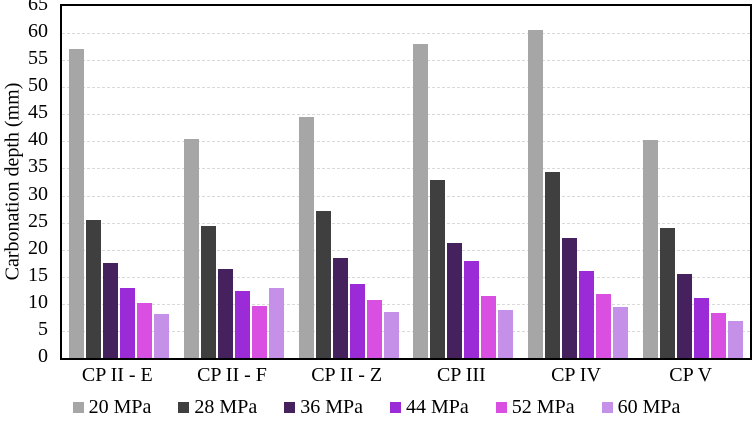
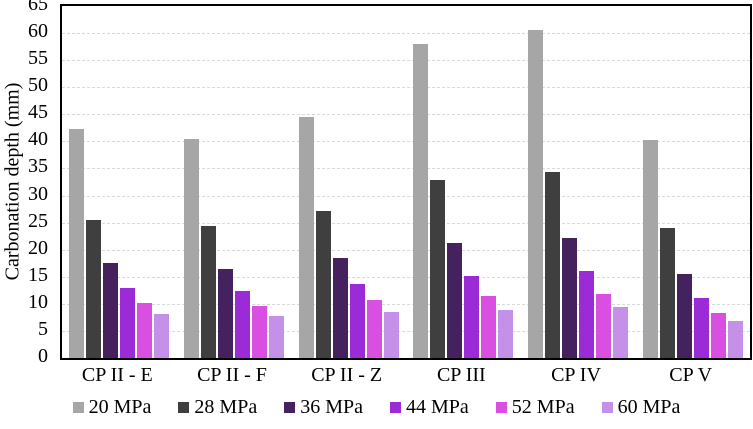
20 MPa/CP II - E: 57 -> 42
60 MPa/CP II - F: 13 -> 8
44 MPa/CP III: 18 -> 15
